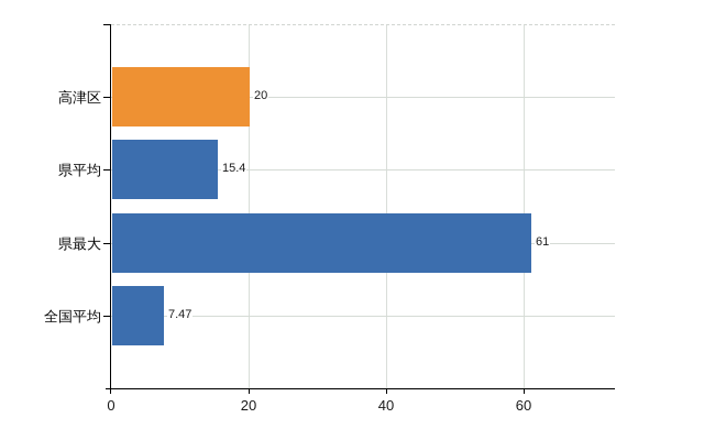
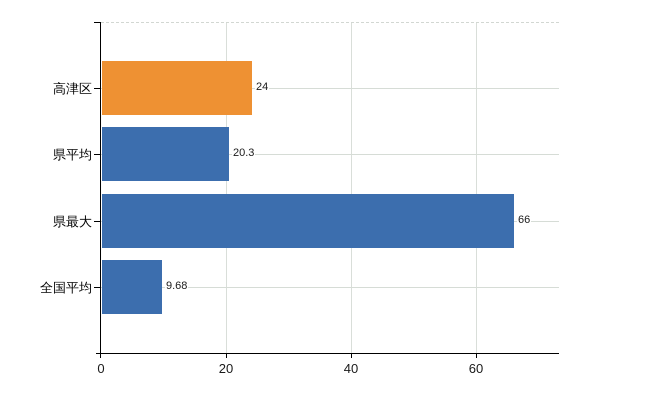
高津区: 20 -> 24
県平均: 15.4 -> 20.3
県最大: 61 -> 66
全国平均: 7.47 -> 9.68
